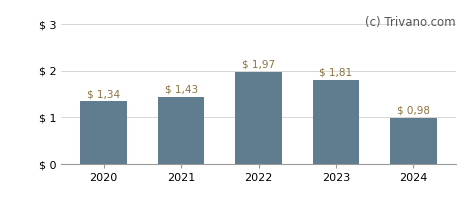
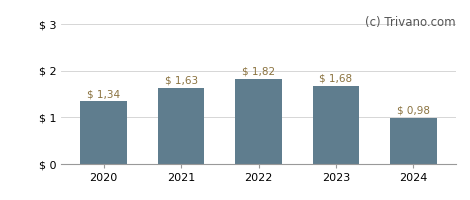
2021: 1,43 -> 1,63
2022: 1,97 -> 1,82
2023: 1,81 -> 1,68
